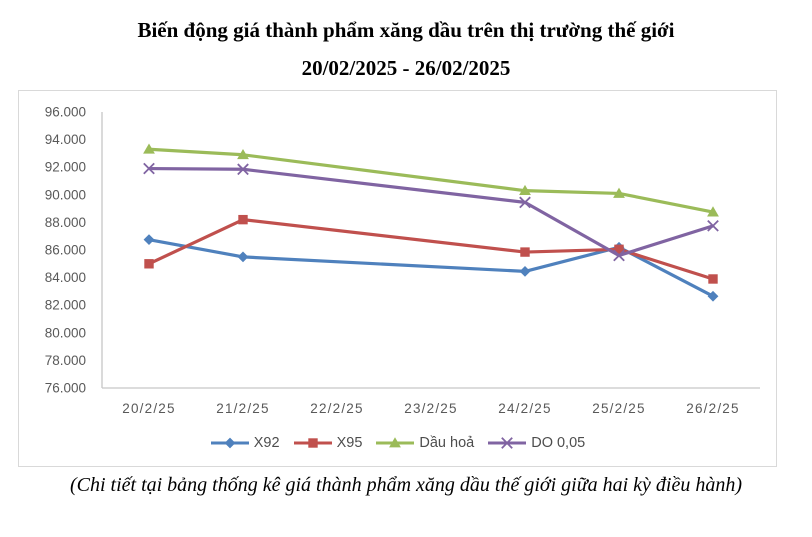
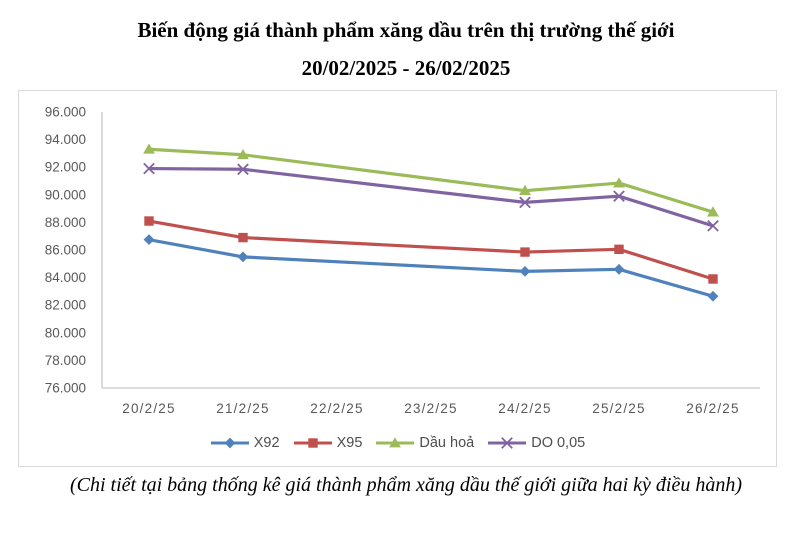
X95/20/2/25: 85.0 -> 88.1
X95/21/2/25: 88.2 -> 86.9
X92/25/2/25: 86.2 -> 84.6
Dầu hoả/25/2/25: 90.1 -> 90.8
DO 0,05/25/2/25: 85.6 -> 89.9
